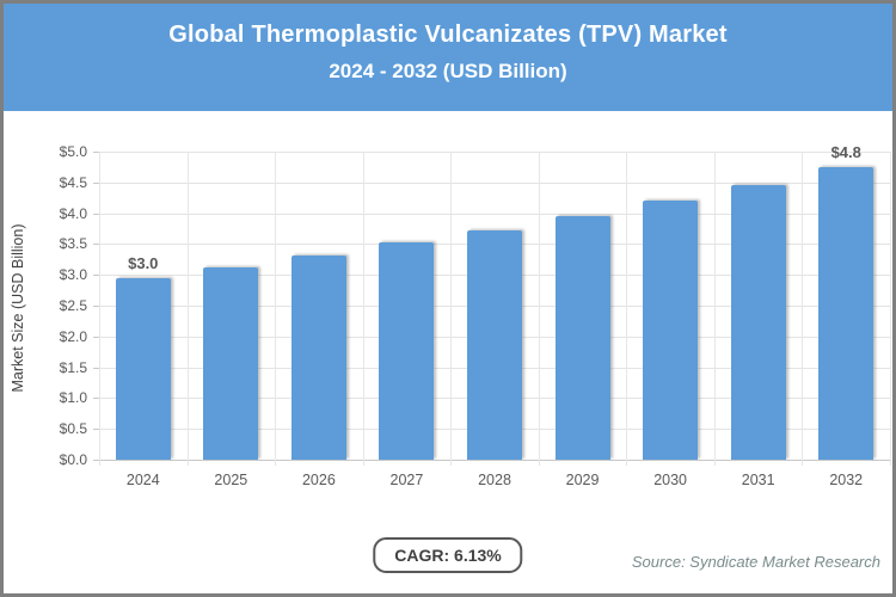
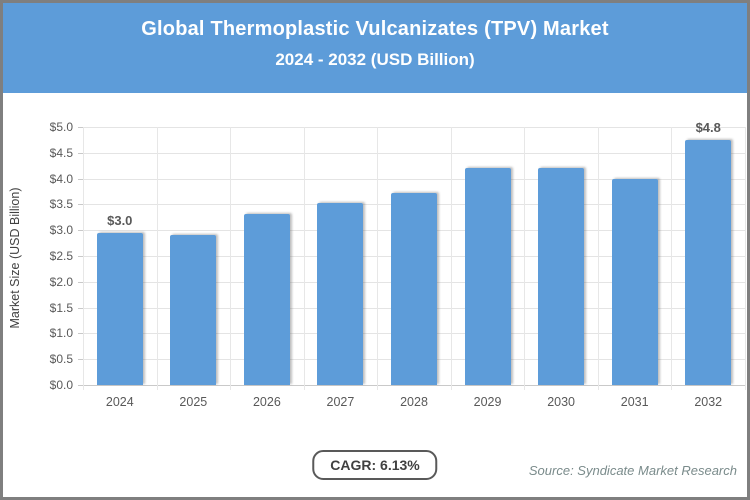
2025: $3.1 -> $2.9
2029: $4.0 -> $4.2
2031: $4.5 -> $4.0
